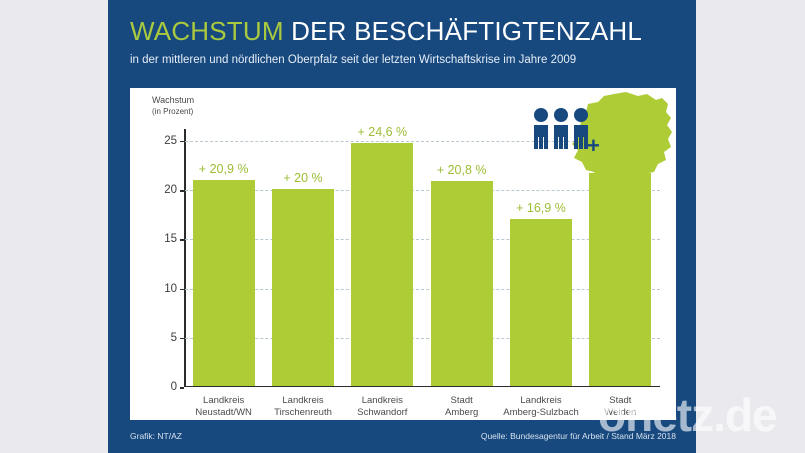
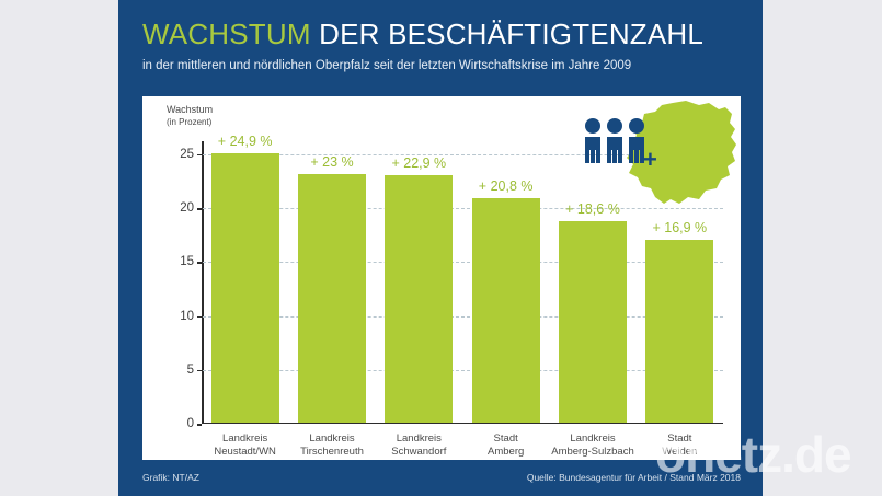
Landkreis Neustadt/WN: 20,9 -> 24,9
Landkreis Tirschenreuth: 20 -> 23
Landkreis Schwandorf: 24,6 -> 22,9
Landkreis Amberg-Sulzbach: 16,9 -> 18,6
Stadt Weiden: 21,6 -> 16,9
